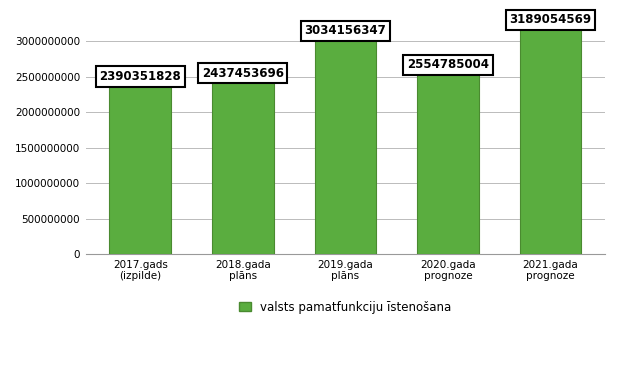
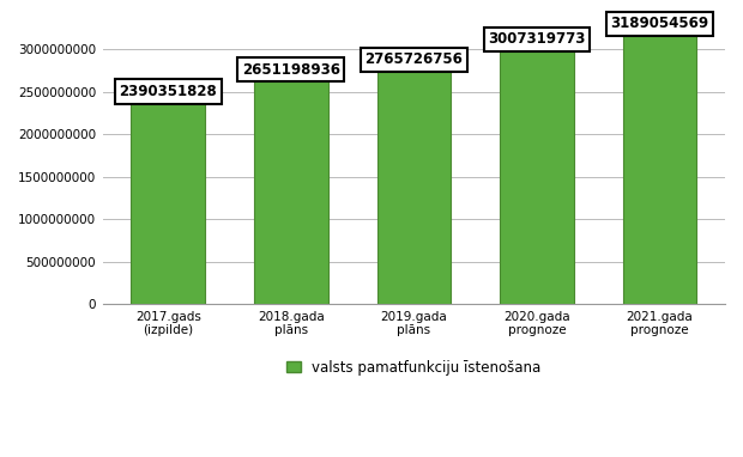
2018.gada plāns: 2437453696 -> 2651198936
2019.gada plāns: 3034156347 -> 2765726756
2020.gada prognoze: 2554785004 -> 3007319773
